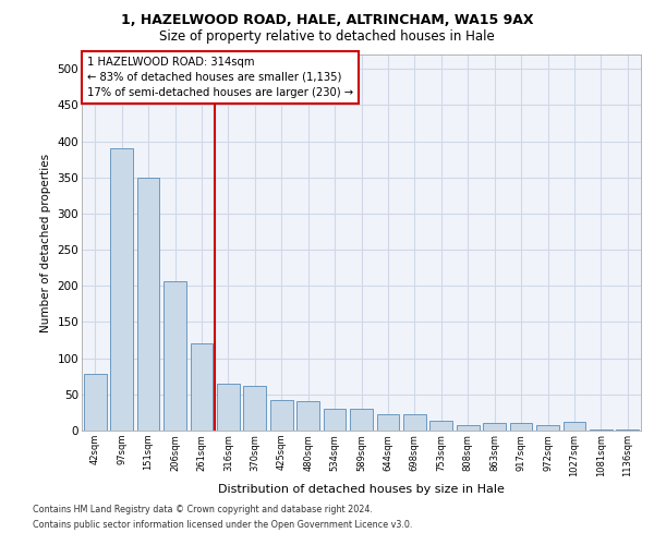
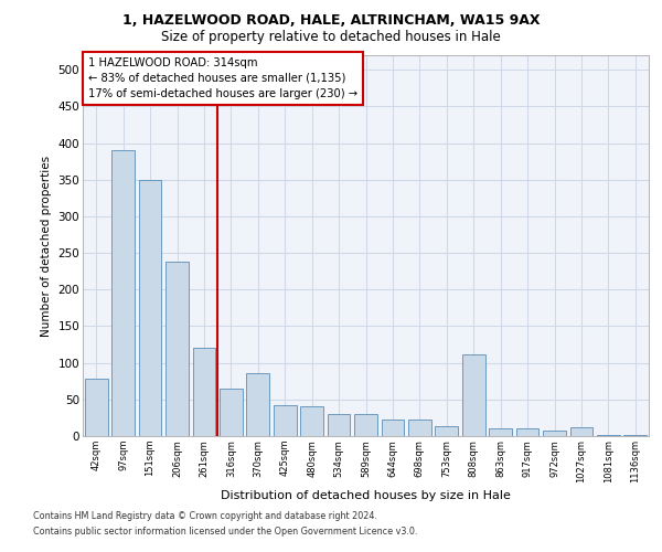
206sqm: 206 -> 238
370sqm: 62 -> 86
808sqm: 8 -> 112
